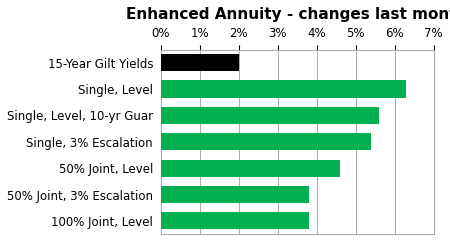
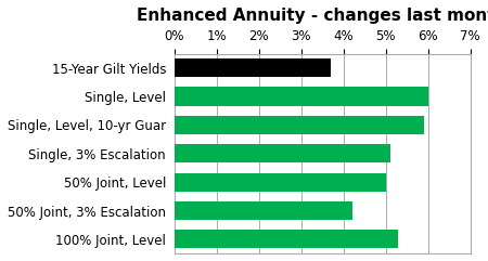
15-Year Gilt Yields: 2.0% -> 3.7%
Single, Level: 6.3% -> 6.0%
Single, Level, 10-yr Guar: 5.6% -> 5.9%
Single, 3% Escalation: 5.4% -> 5.1%
50% Joint, Level: 4.6% -> 5.0%
50% Joint, 3% Escalation: 3.8% -> 4.2%
100% Joint, Level: 3.8% -> 5.3%
